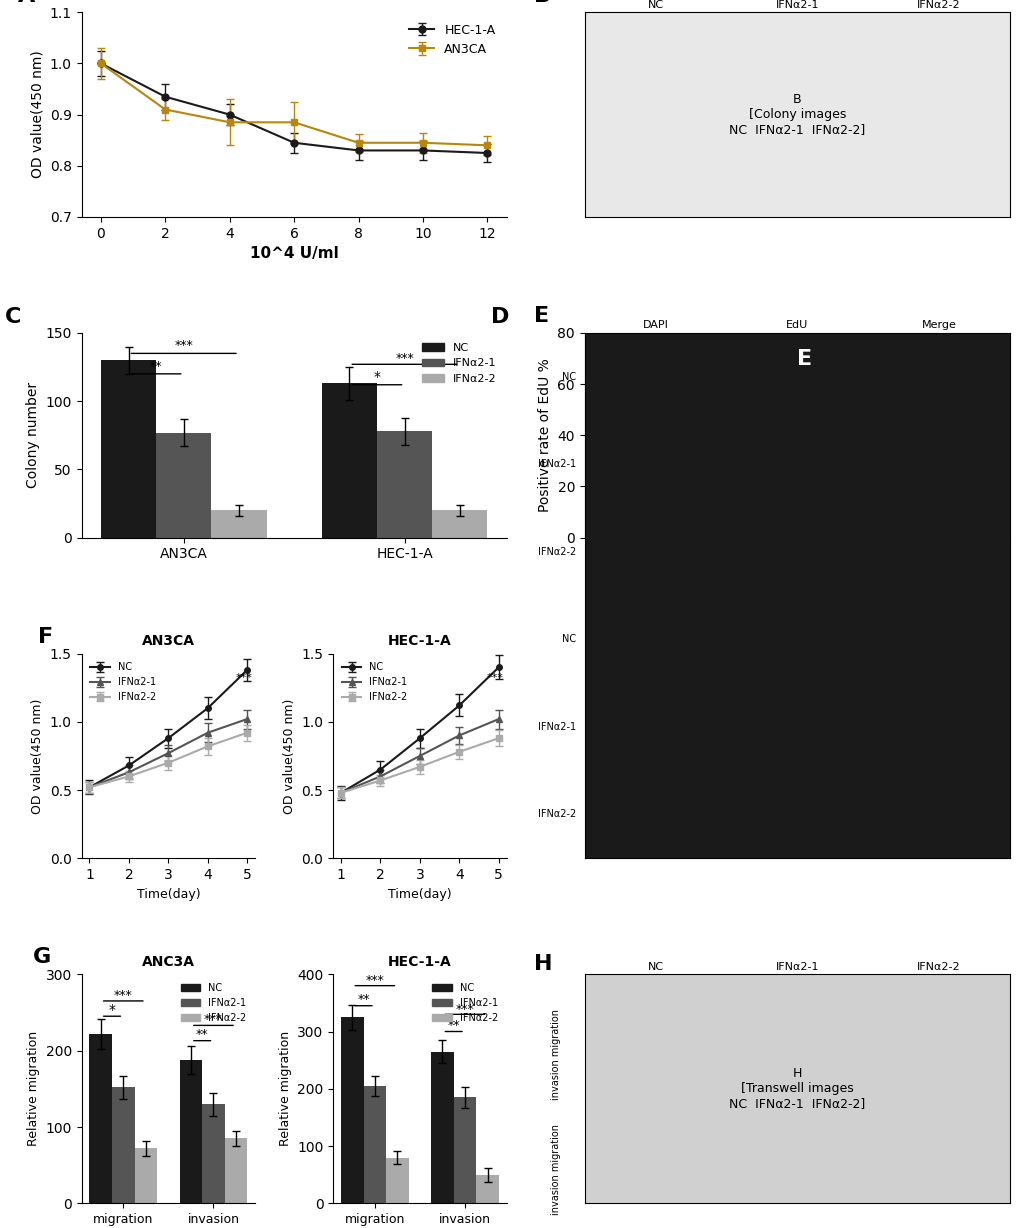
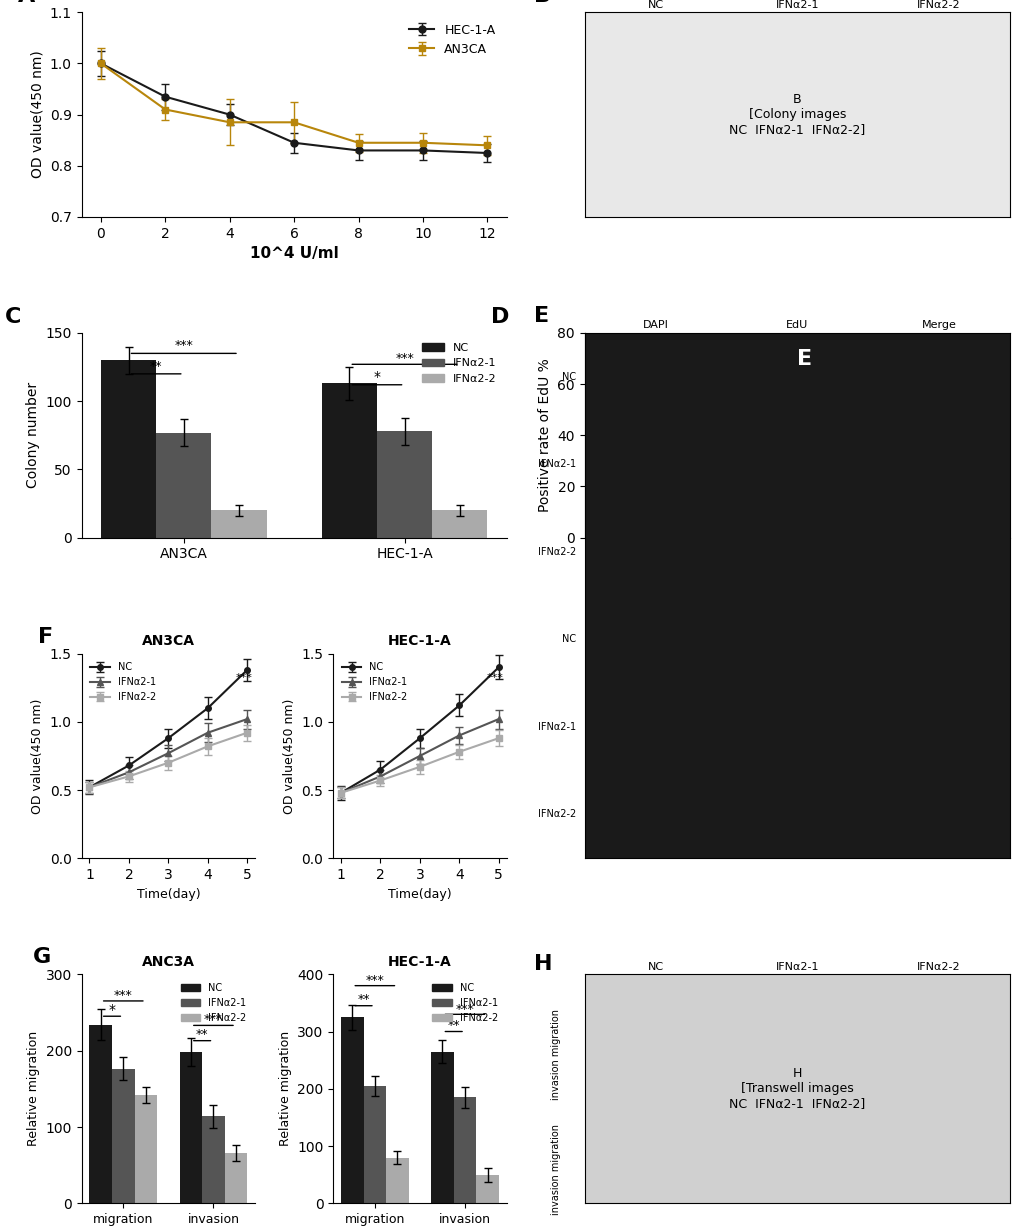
ANC3A/NC/migration: 222 -> 234
ANC3A/IFNα2-1/migration: 152 -> 176
ANC3A/IFNα2-2/migration: 72 -> 142
ANC3A/NC/invasion: 188 -> 198
ANC3A/IFNα2-1/invasion: 130 -> 114
ANC3A/IFNα2-2/invasion: 85 -> 66
